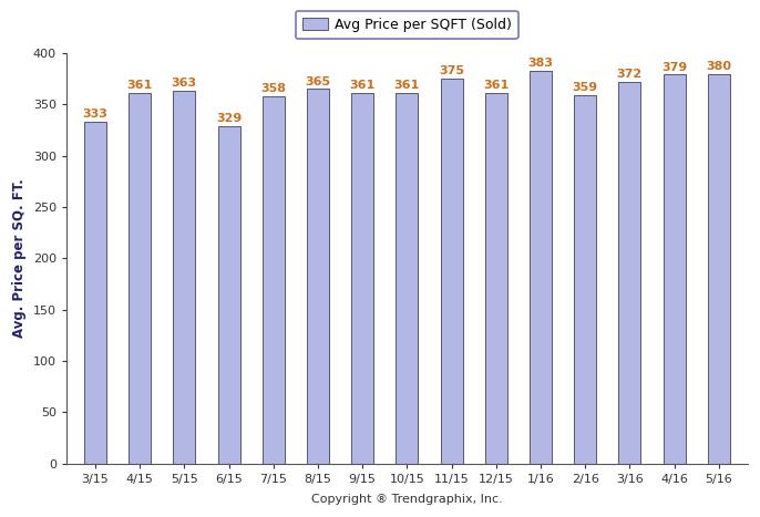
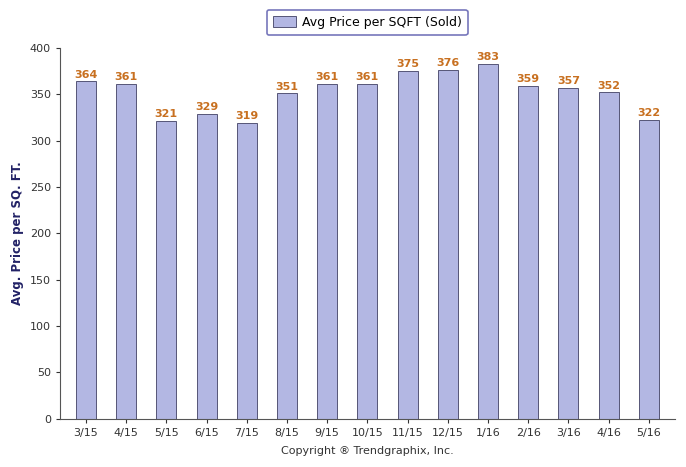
3/15: 333 -> 364
5/15: 363 -> 321
7/15: 358 -> 319
8/15: 365 -> 351
12/15: 361 -> 376
3/16: 372 -> 357
4/16: 379 -> 352
5/16: 380 -> 322
